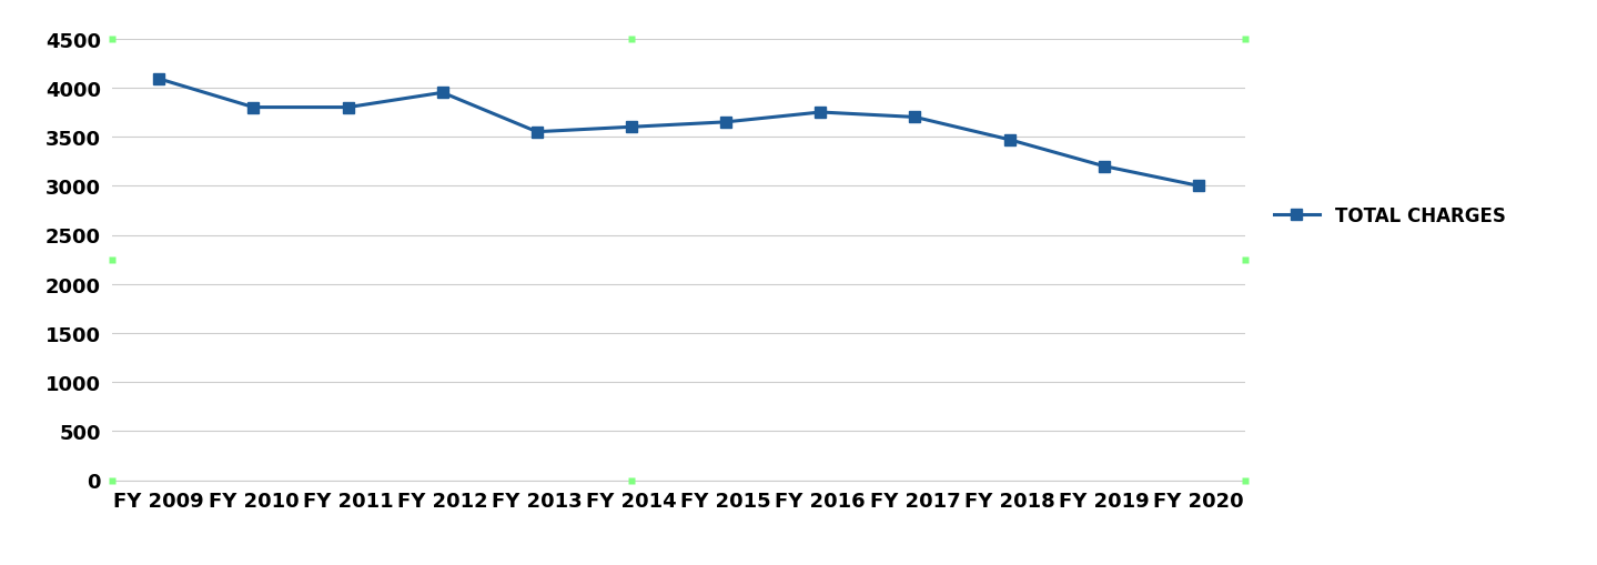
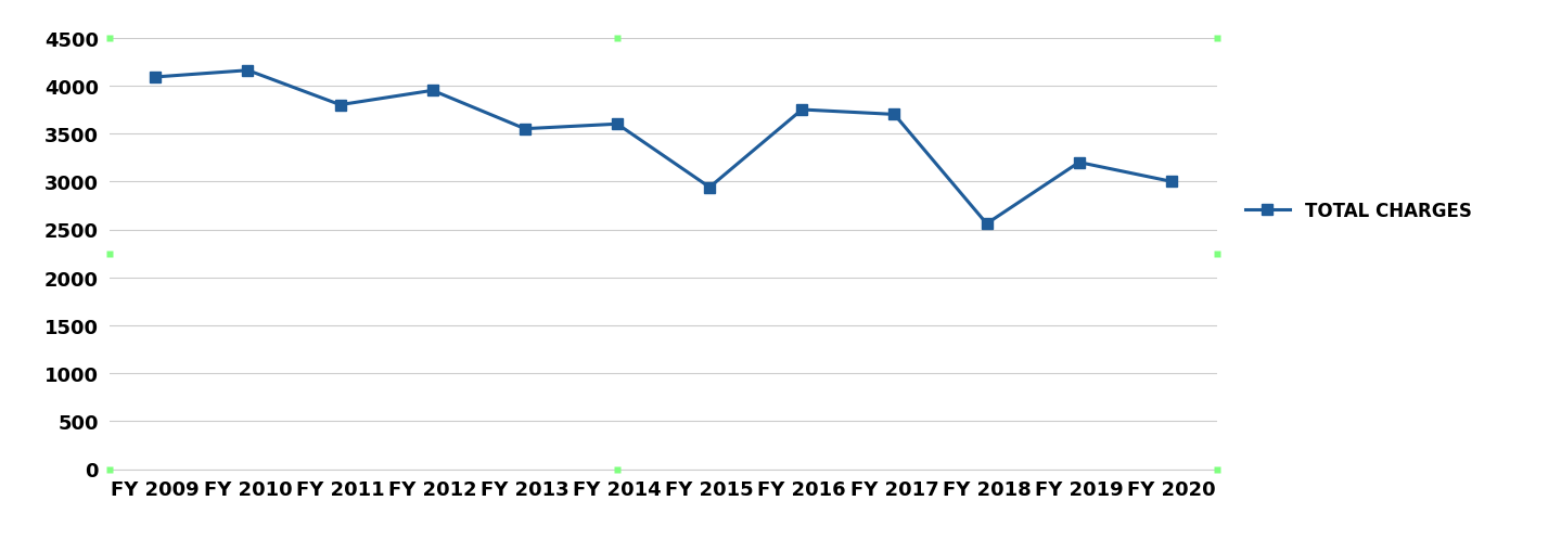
FY 2010: 3800 -> 4160
FY 2015: 3650 -> 2940
FY 2018: 3470 -> 2560
